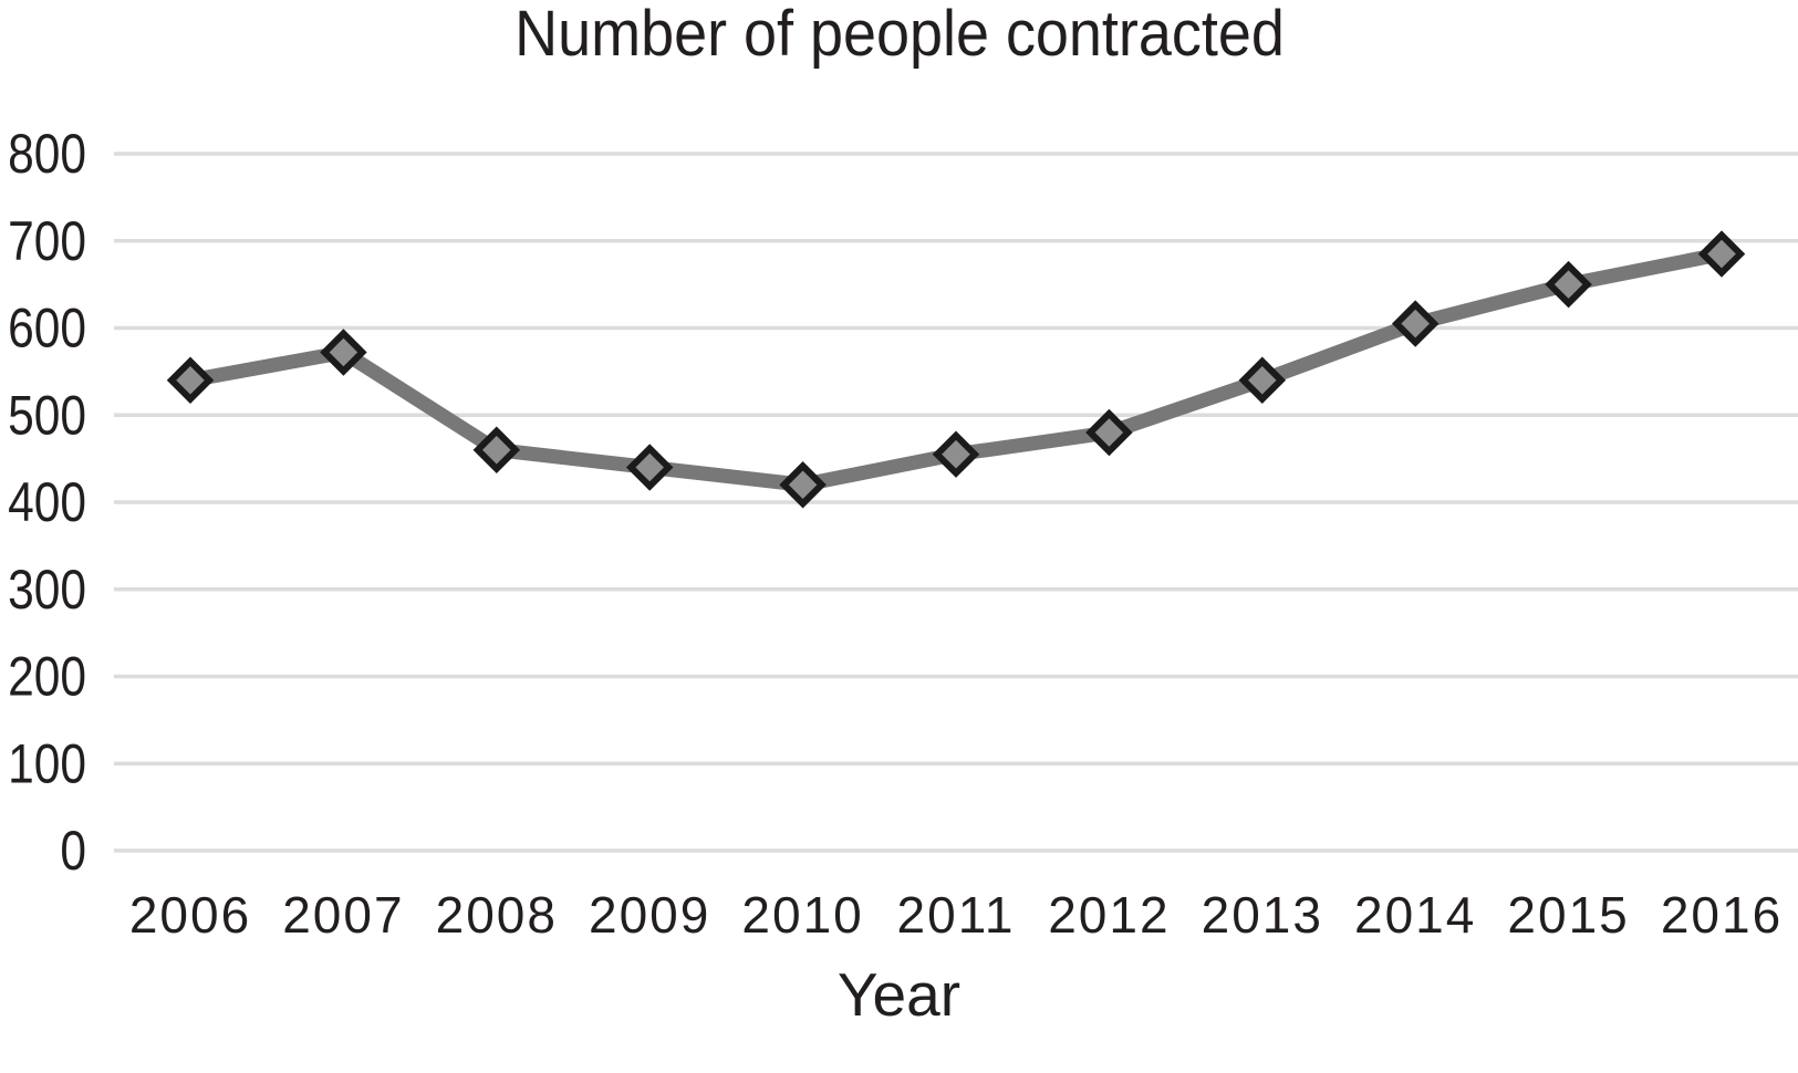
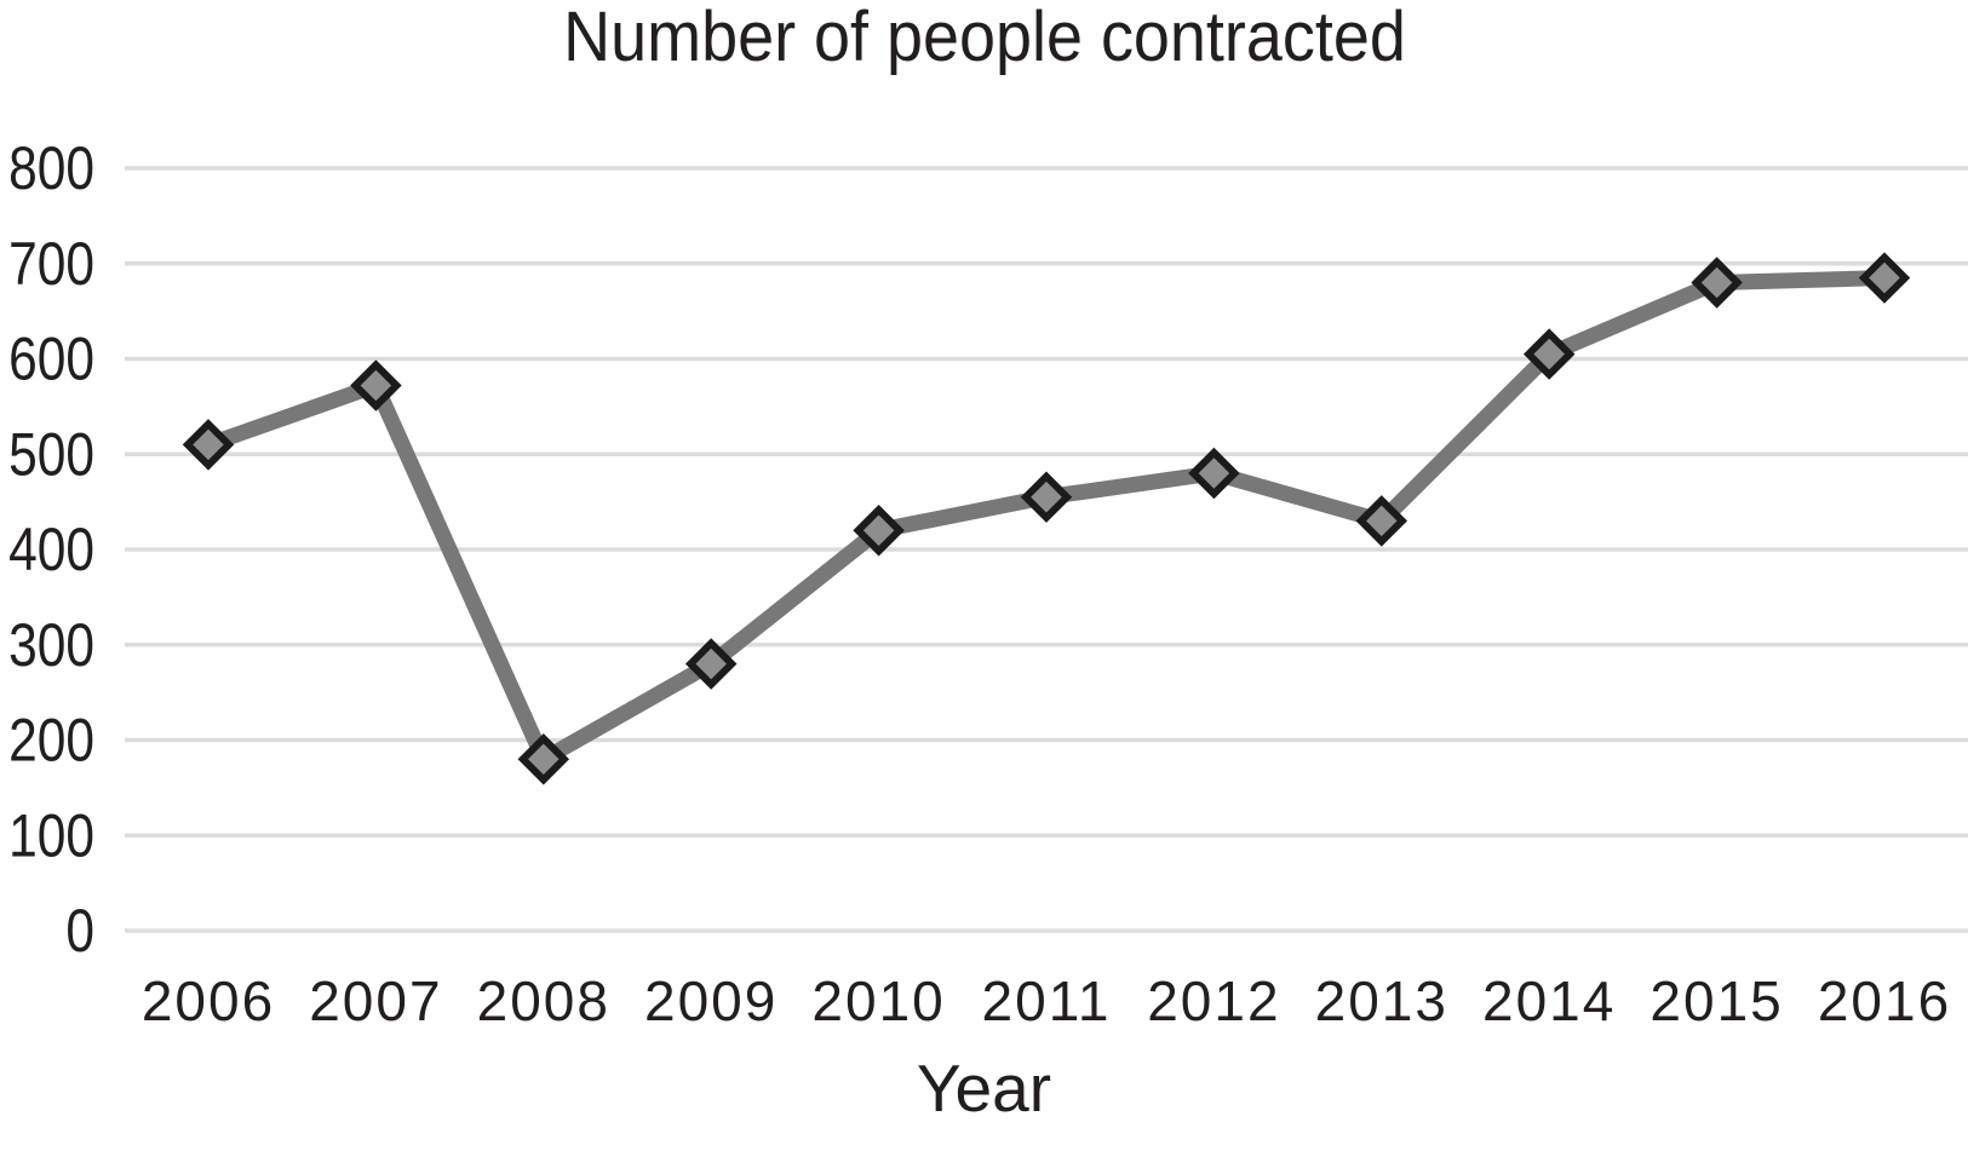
2006: 540 -> 510
2008: 460 -> 180
2009: 440 -> 280
2013: 540 -> 430
2015: 650 -> 680
